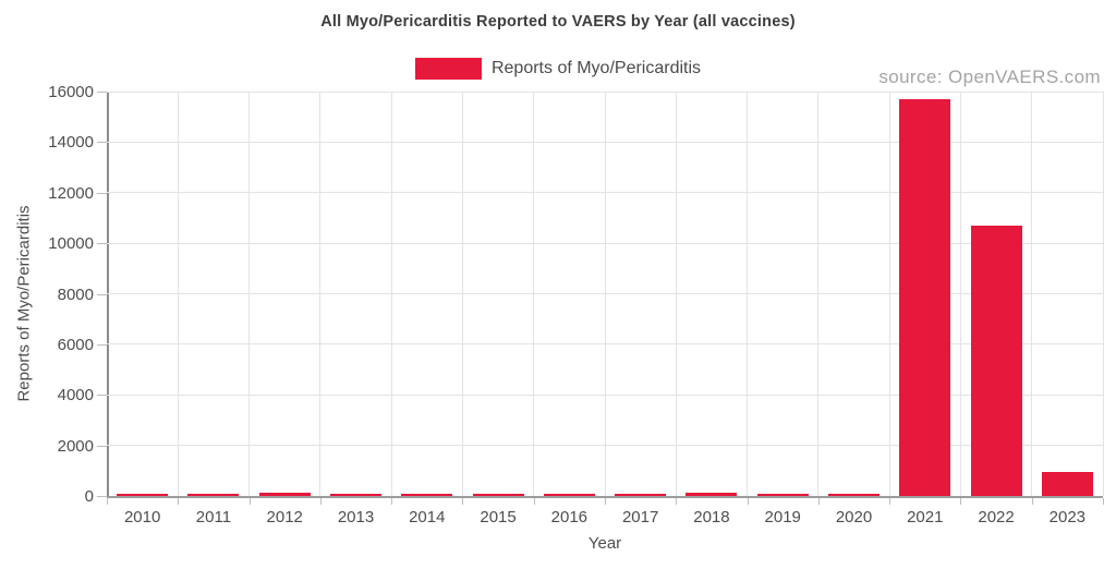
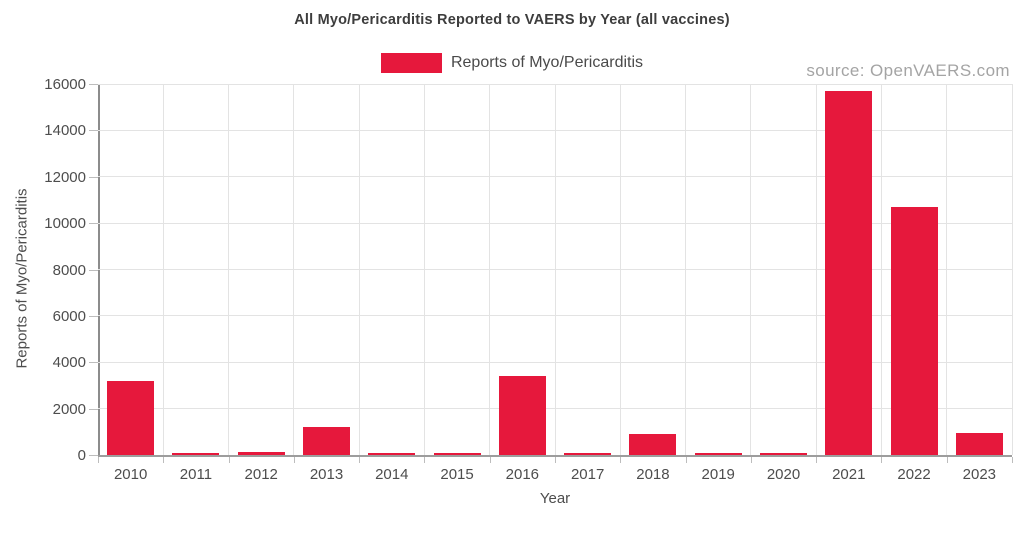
2010: 100 -> 3200
2013: 100 -> 1200
2016: 100 -> 3400
2018: 100 -> 900
